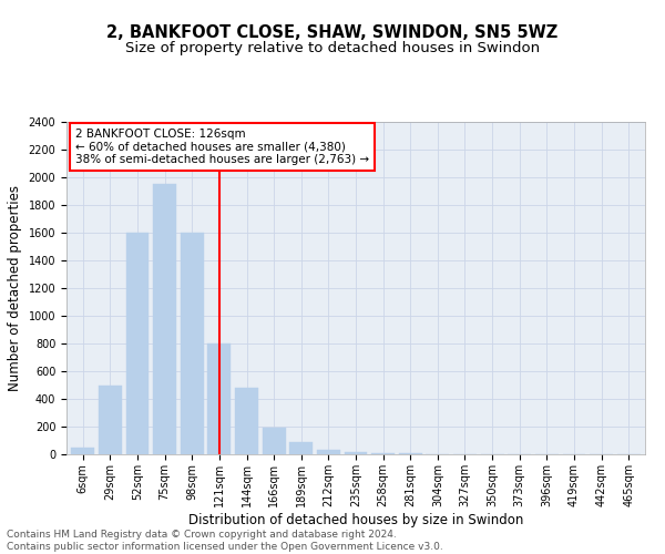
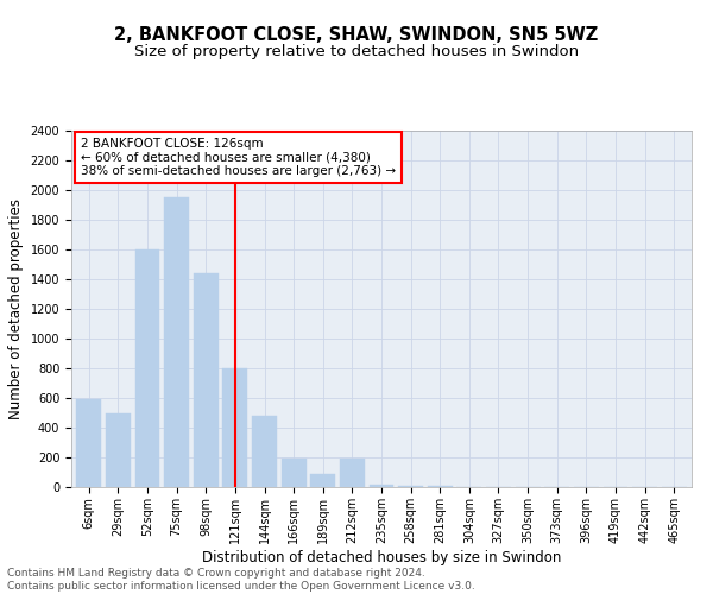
6sqm: 50 -> 590
98sqm: 1600 -> 1440
212sqm: 40 -> 190
